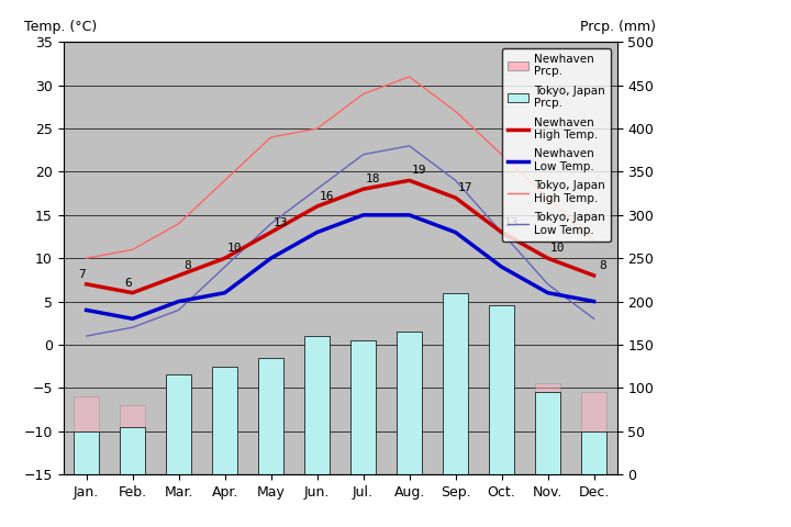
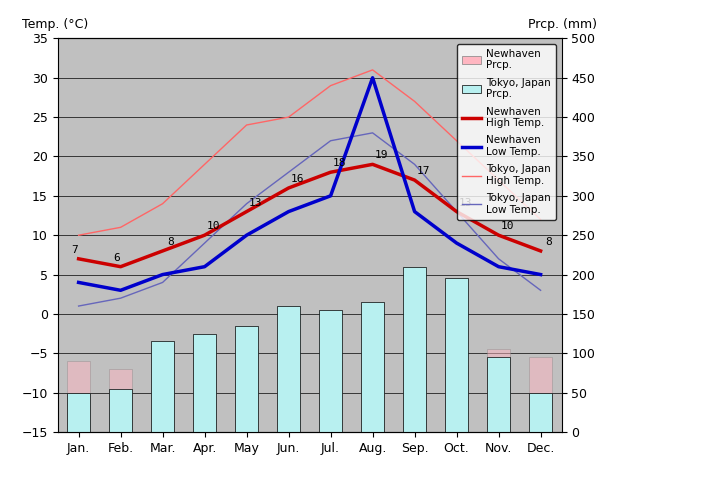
Newhaven Low Temp./Aug.: 15 -> 30
